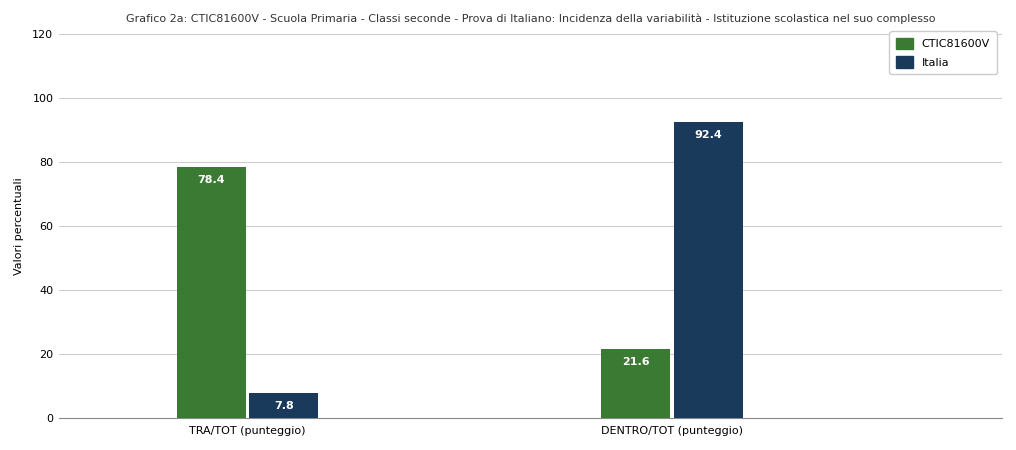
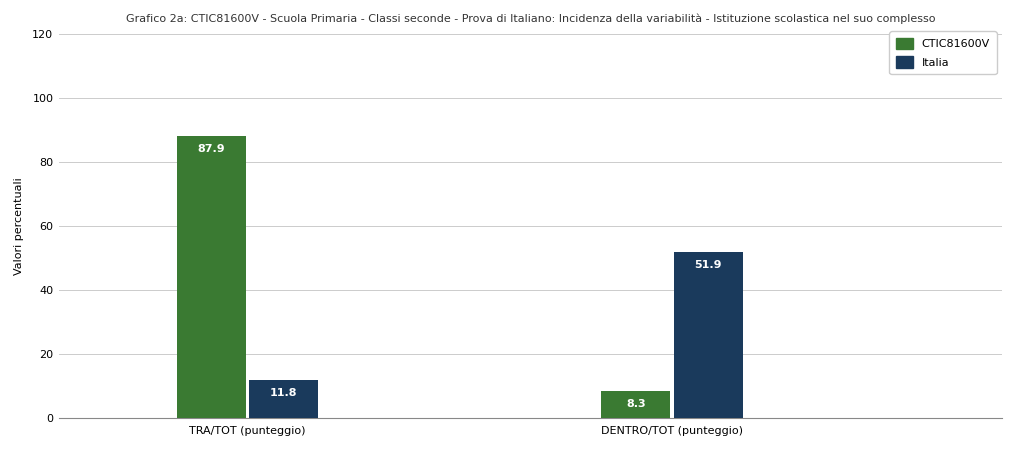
CTIC81600V/TRA/TOT (punteggio): 78.4 -> 87.9
Italia/TRA/TOT (punteggio): 7.8 -> 11.8
CTIC81600V/DENTRO/TOT (punteggio): 21.6 -> 8.3
Italia/DENTRO/TOT (punteggio): 92.4 -> 51.9
